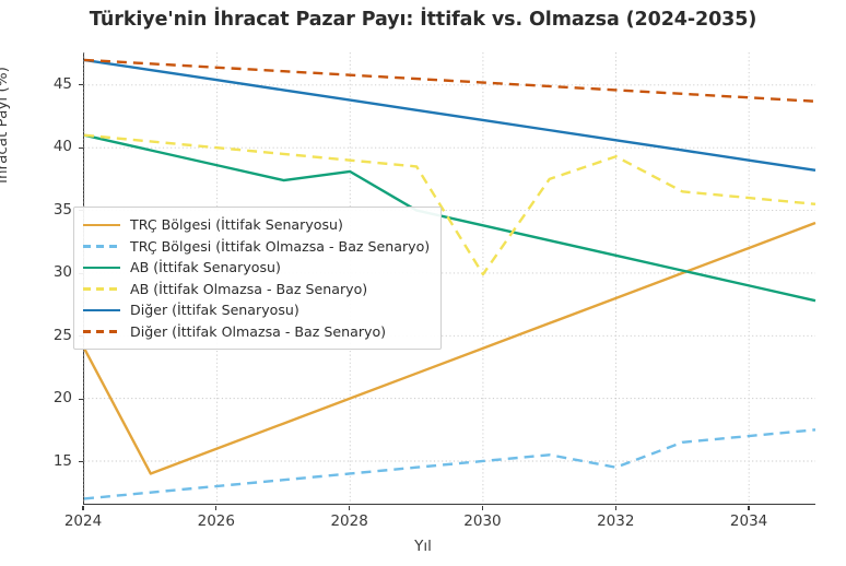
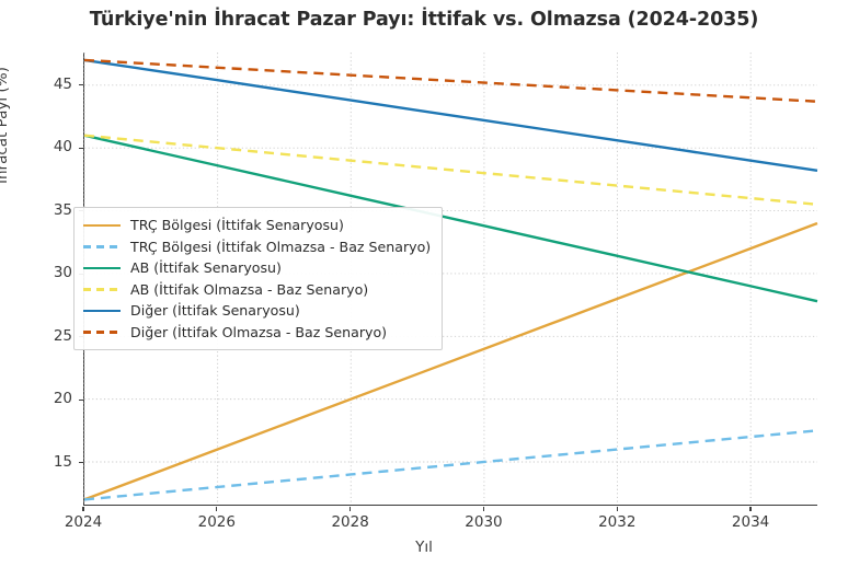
TRÇ Bölgesi (İttifak Senaryosu)/2024: 24 -> 12
AB (İttifak Senaryosu)/2028: 38.1 -> 36.2
AB (İttifak Olmazsa - Baz Senaryo)/2030: 29.9 -> 38.0
TRÇ Bölgesi (İttifak Olmazsa - Baz Senaryo)/2032: 14.5 -> 16.0
AB (İttifak Olmazsa - Baz Senaryo)/2032: 39.3 -> 37.0
